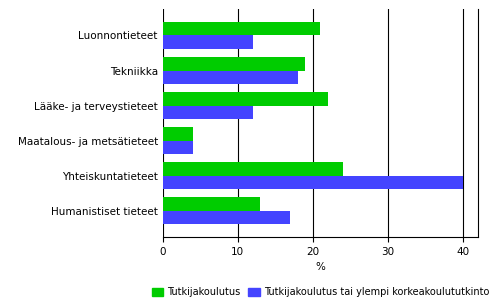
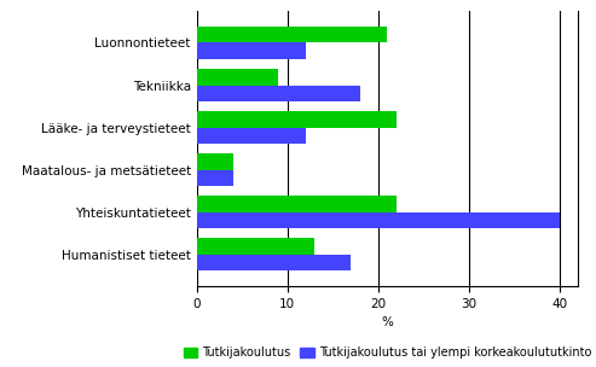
Tutkijakoulutus/Tekniikka: 19 -> 9
Tutkijakoulutus/Yhteiskuntatieteet: 24 -> 22
